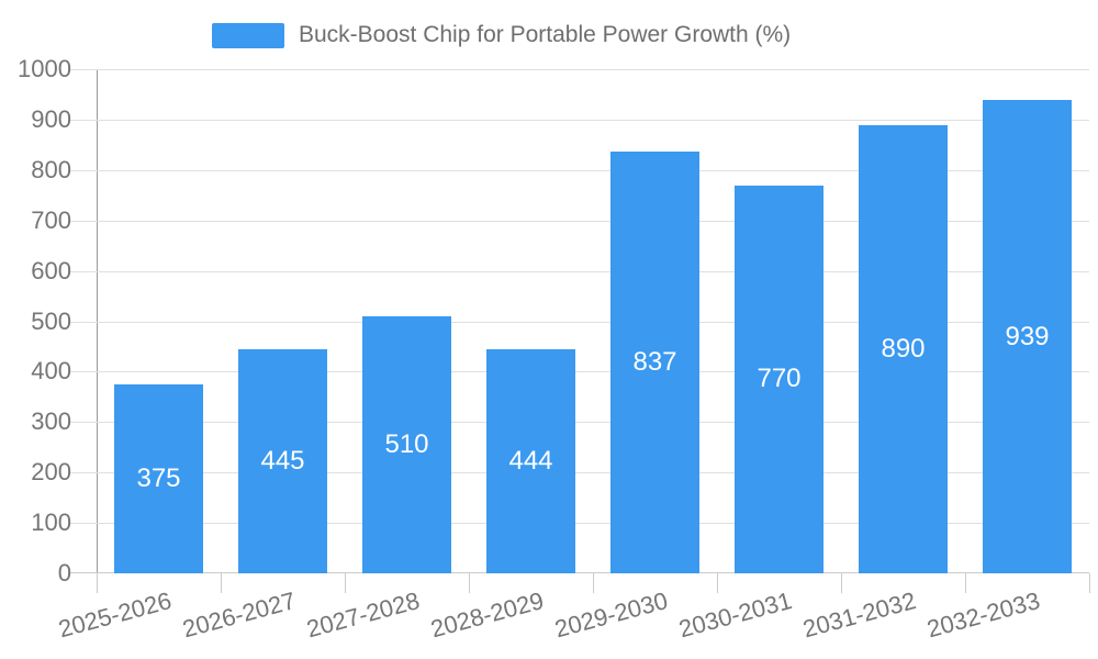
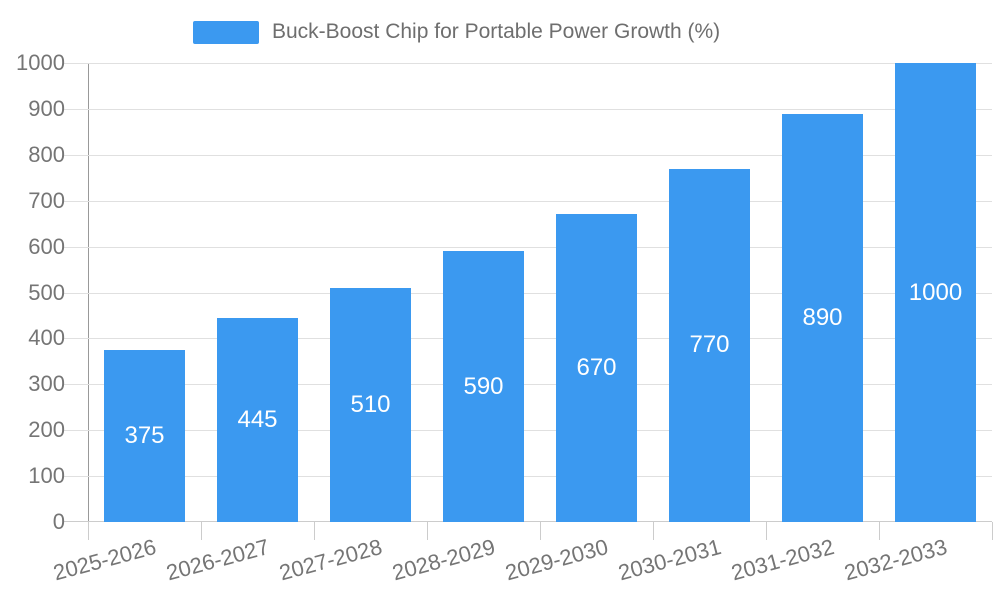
2028-2029: 444 -> 590
2029-2030: 837 -> 670
2032-2033: 939 -> 1000
